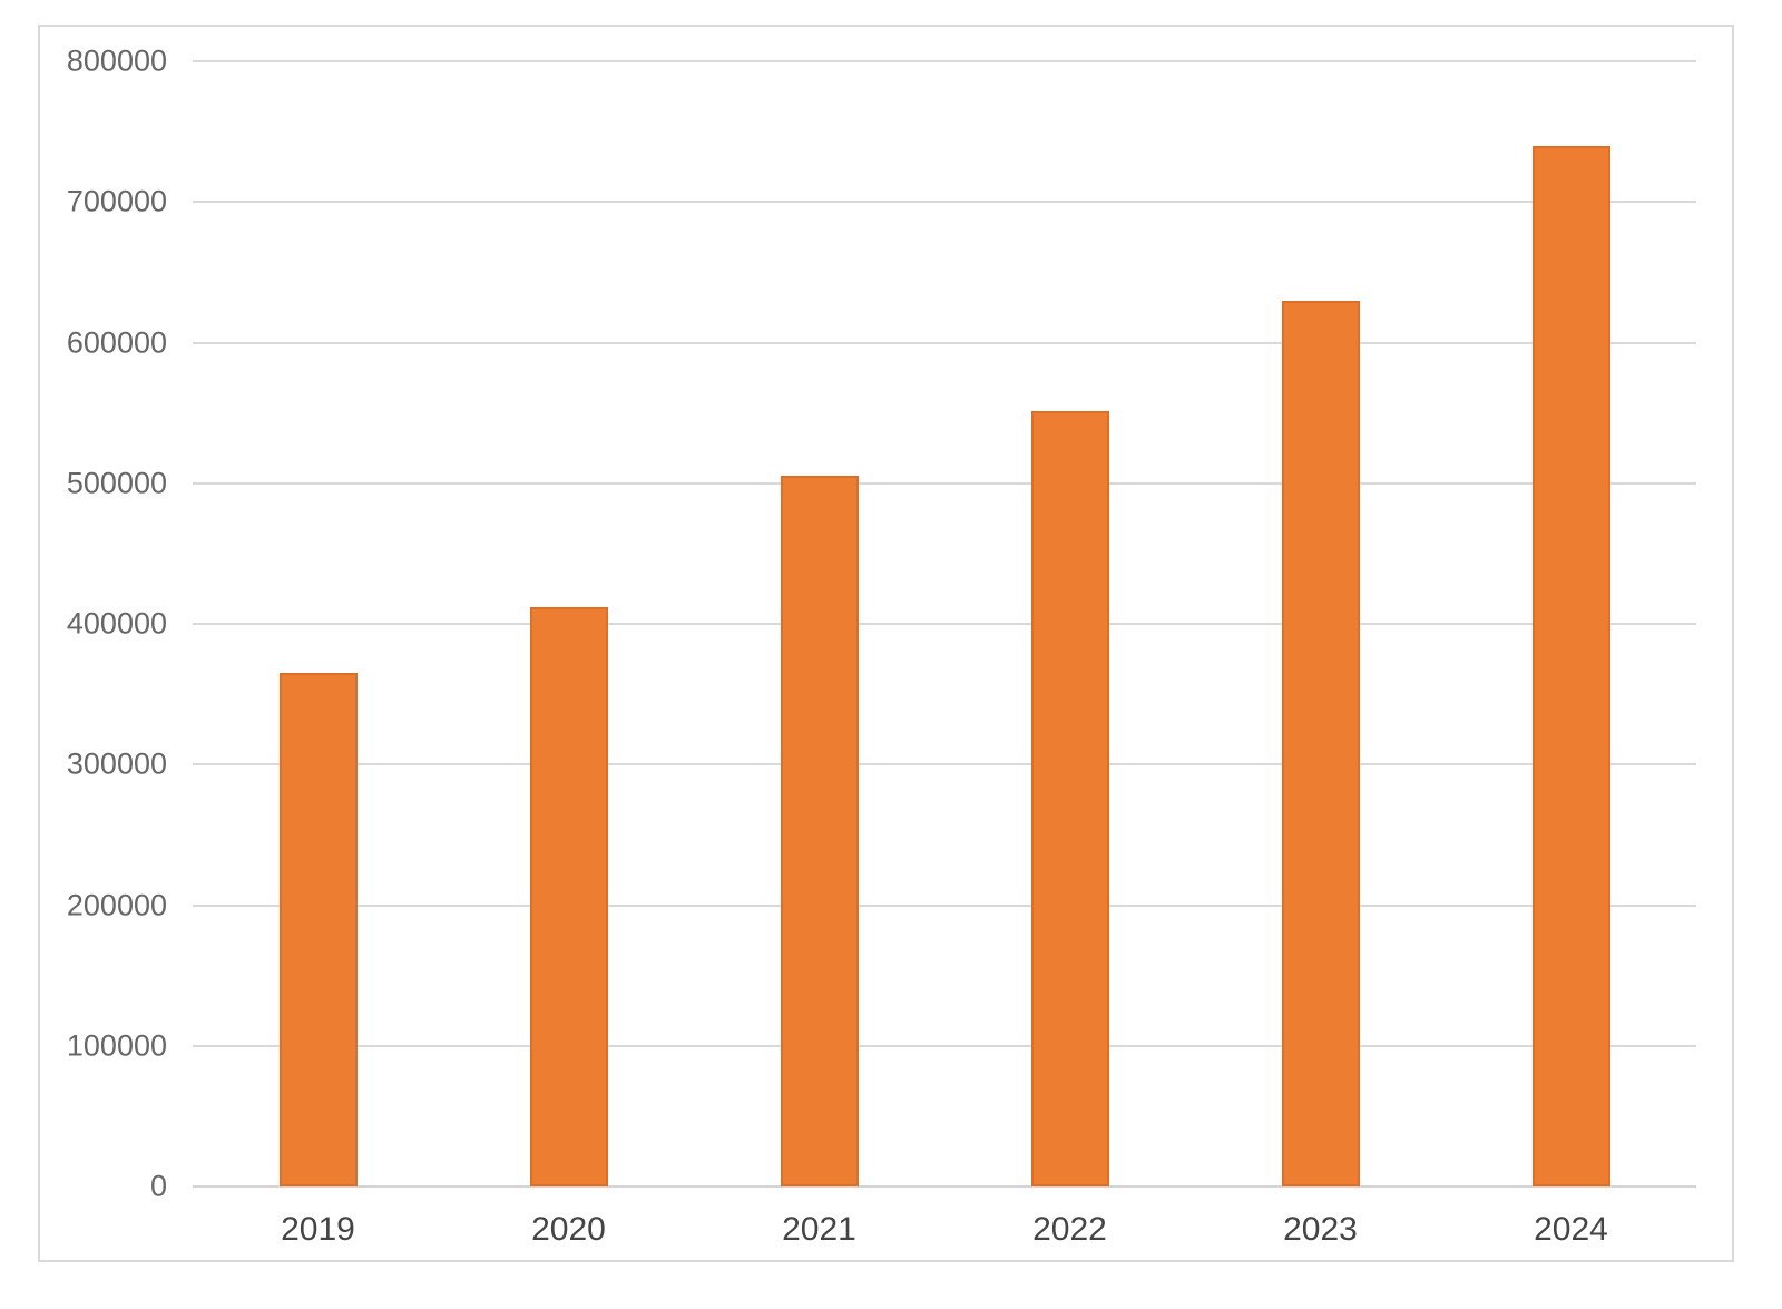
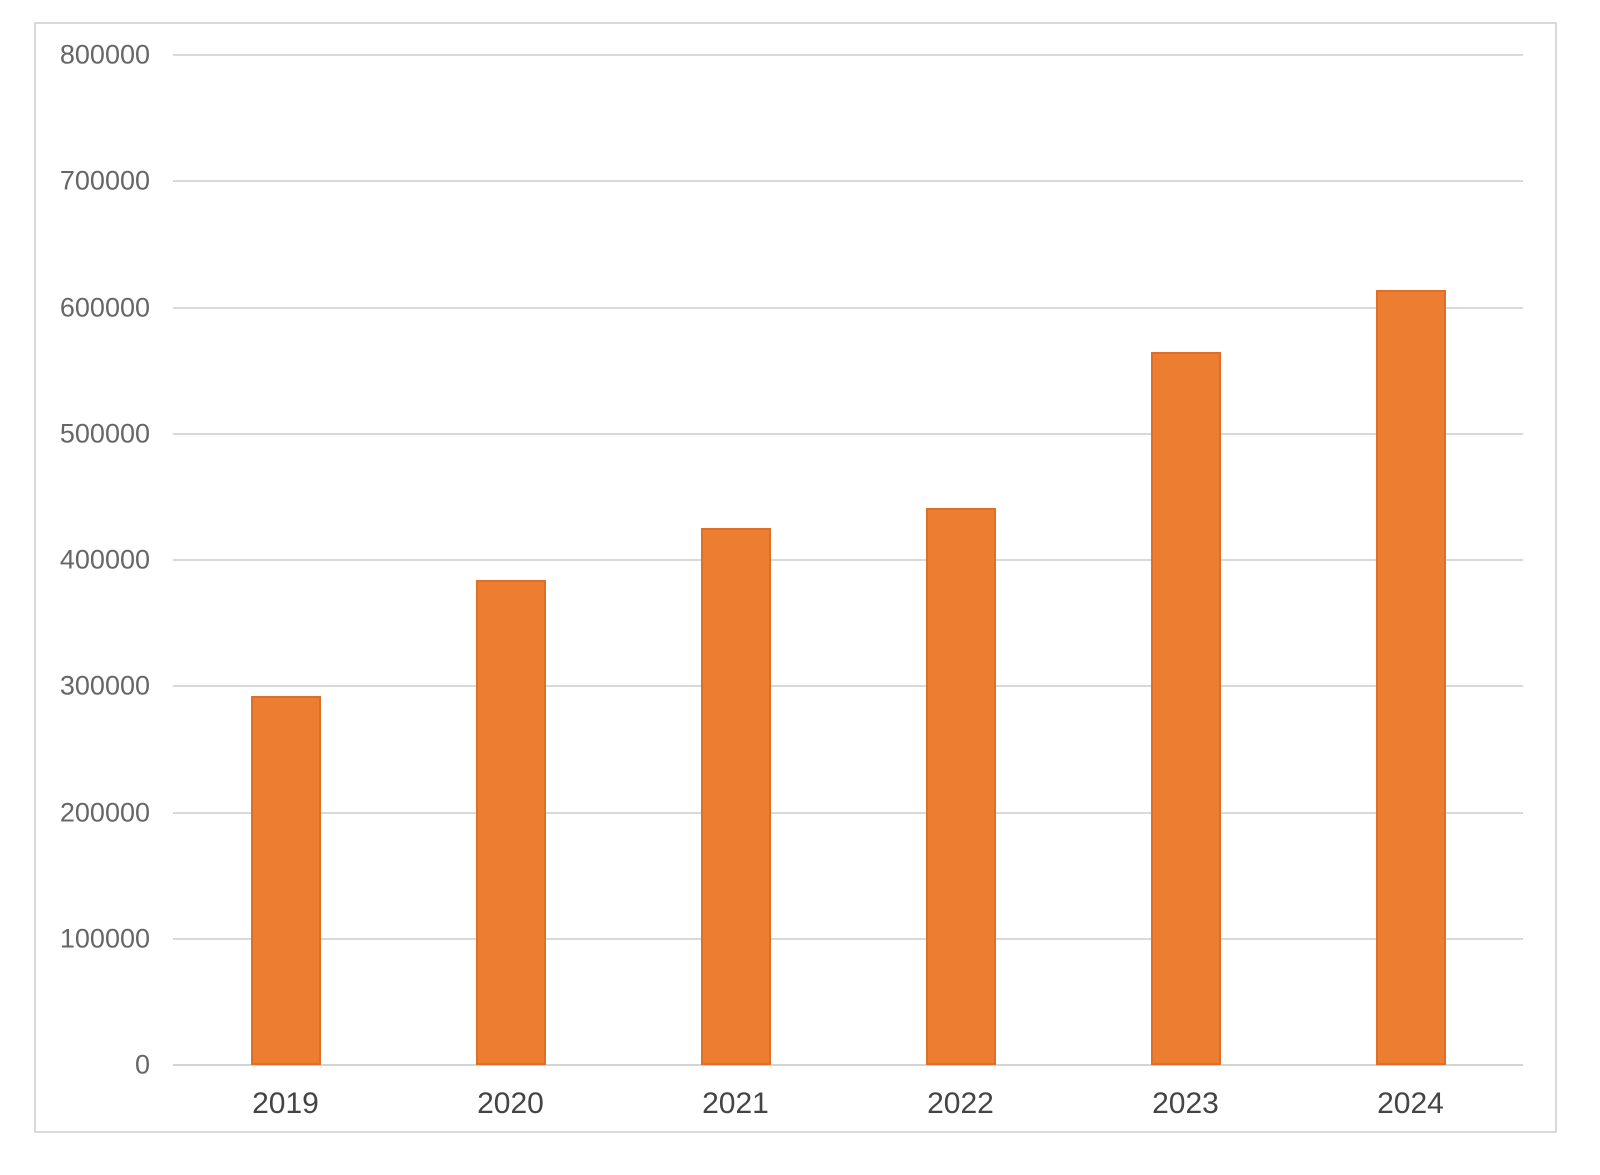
2019: 365000 -> 292000
2020: 412000 -> 384000
2021: 505000 -> 425000
2022: 551000 -> 441000
2023: 630000 -> 565000
2024: 740000 -> 614000
